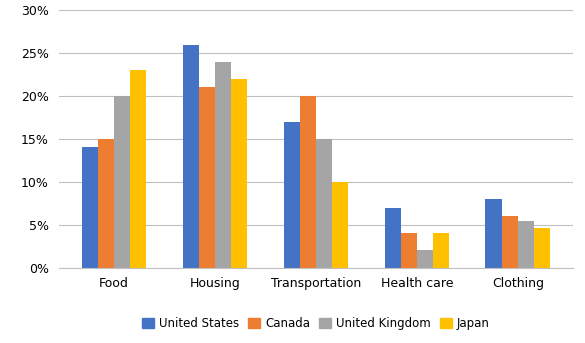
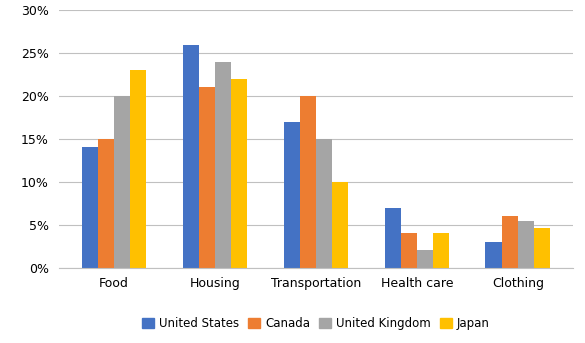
United States/Clothing: 8% -> 3%
